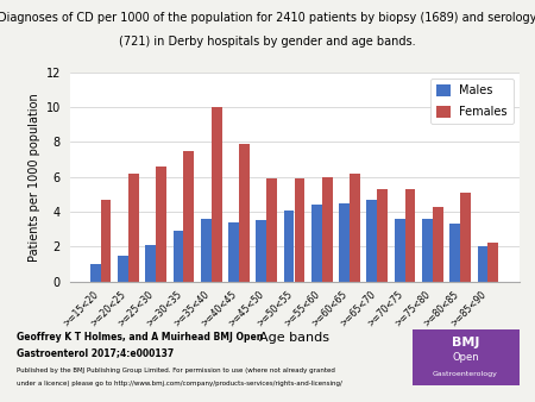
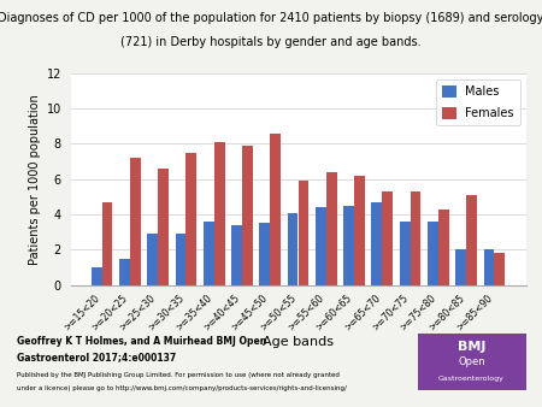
Females/>=20<25: 6.2 -> 7.2
Males/>=25<30: 2.1 -> 2.9
Females/>=35<40: 10.0 -> 8.1
Females/>=45<50: 5.9 -> 8.6
Females/>=55<60: 6.0 -> 6.4
Males/>=80<85: 3.3 -> 2.0
Females/>=85<90: 2.2 -> 1.8
